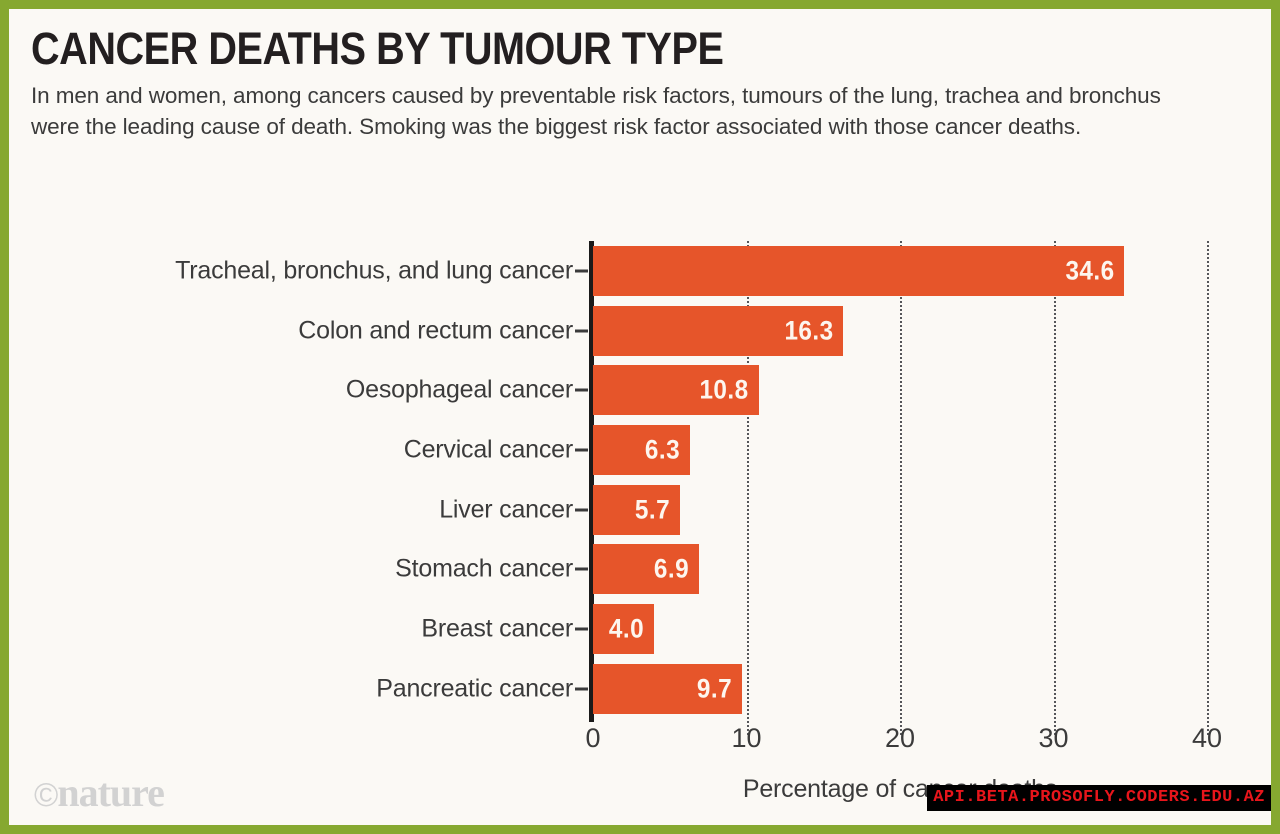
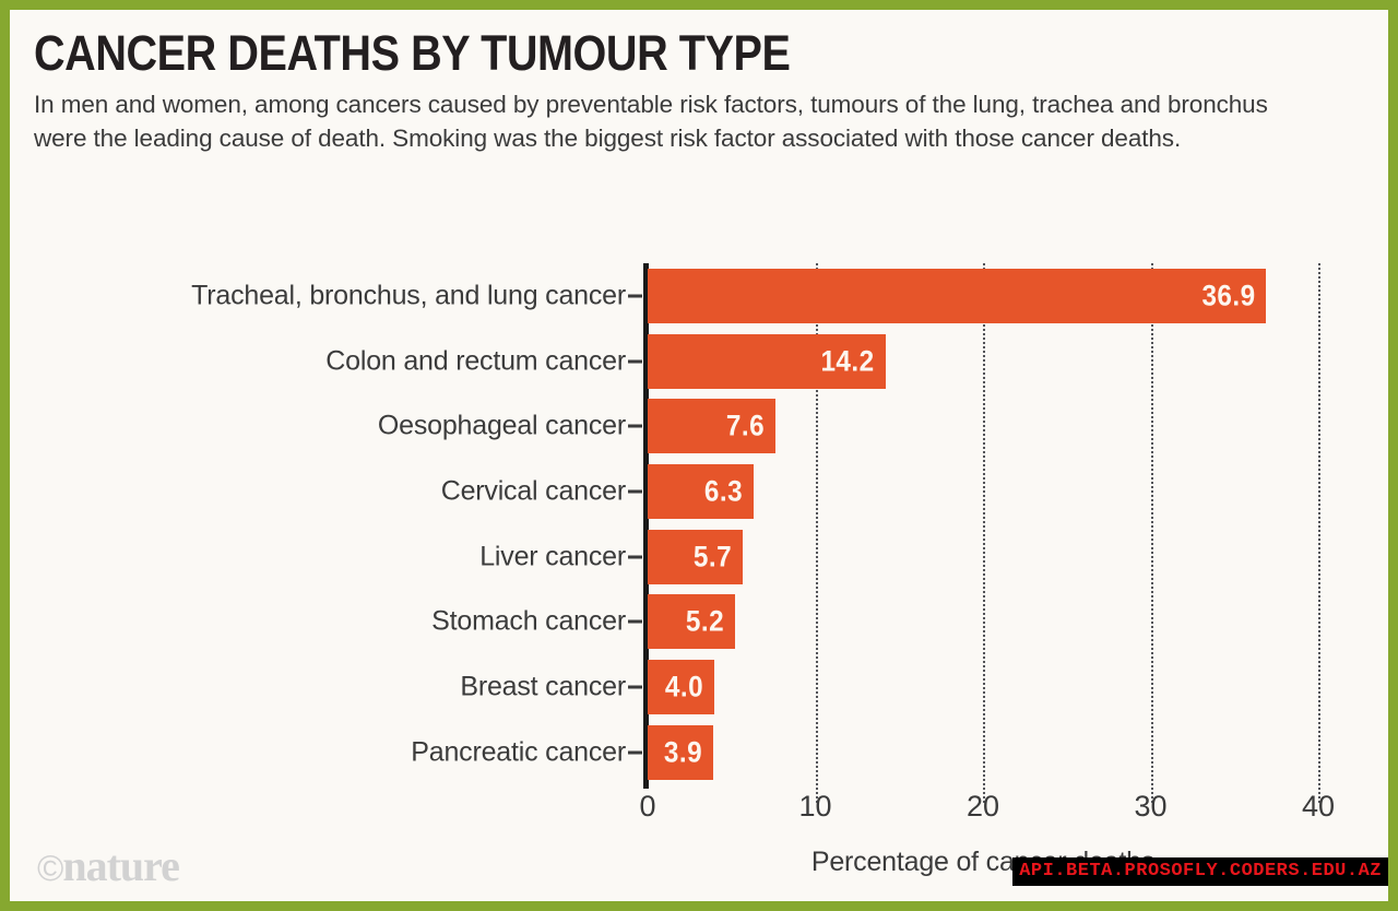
Tracheal, bronchus, and lung cancer: 34.6 -> 36.9
Colon and rectum cancer: 16.3 -> 14.2
Oesophageal cancer: 10.8 -> 7.6
Stomach cancer: 6.9 -> 5.2
Pancreatic cancer: 9.7 -> 3.9
